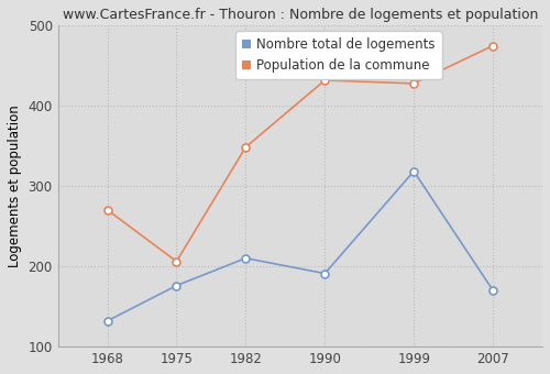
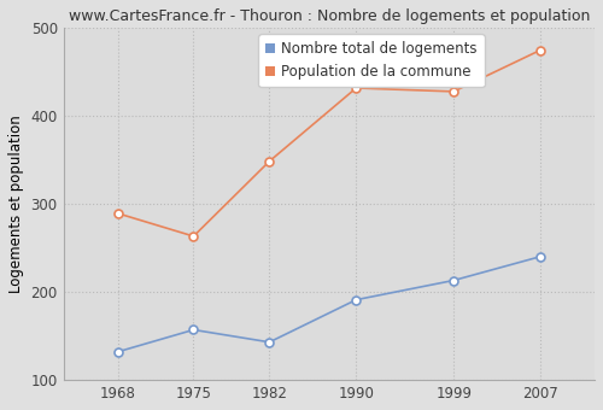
Population de la commune/1968: 270 -> 289
Nombre total de logements/1975: 176 -> 157
Population de la commune/1975: 206 -> 263
Nombre total de logements/1982: 210 -> 143
Nombre total de logements/1999: 318 -> 213
Nombre total de logements/2007: 170 -> 240
